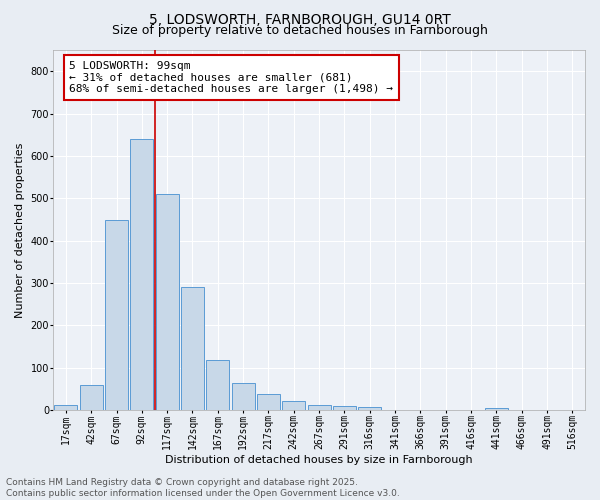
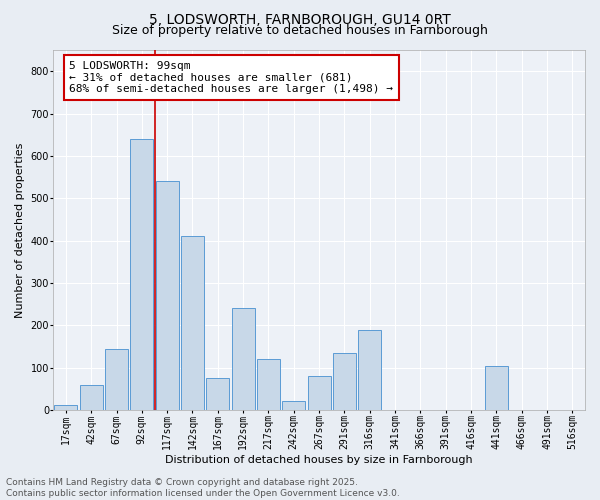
67sqm: 449 -> 145
117sqm: 510 -> 540
142sqm: 291 -> 410
167sqm: 118 -> 75
192sqm: 63 -> 240
217sqm: 37 -> 120
267sqm: 13 -> 80
291sqm: 10 -> 135
316sqm: 7 -> 190
441sqm: 4 -> 105
